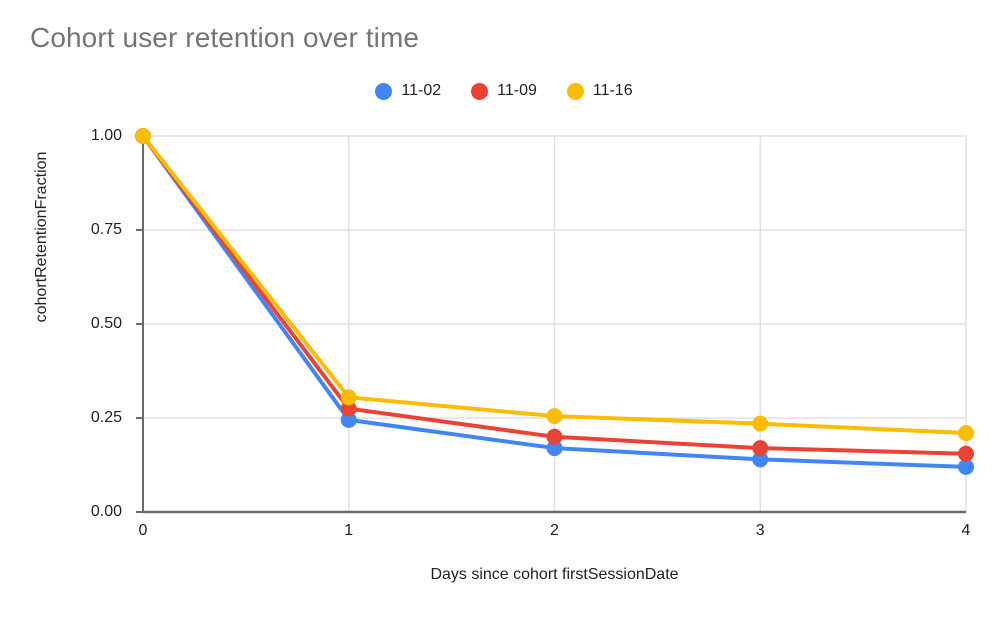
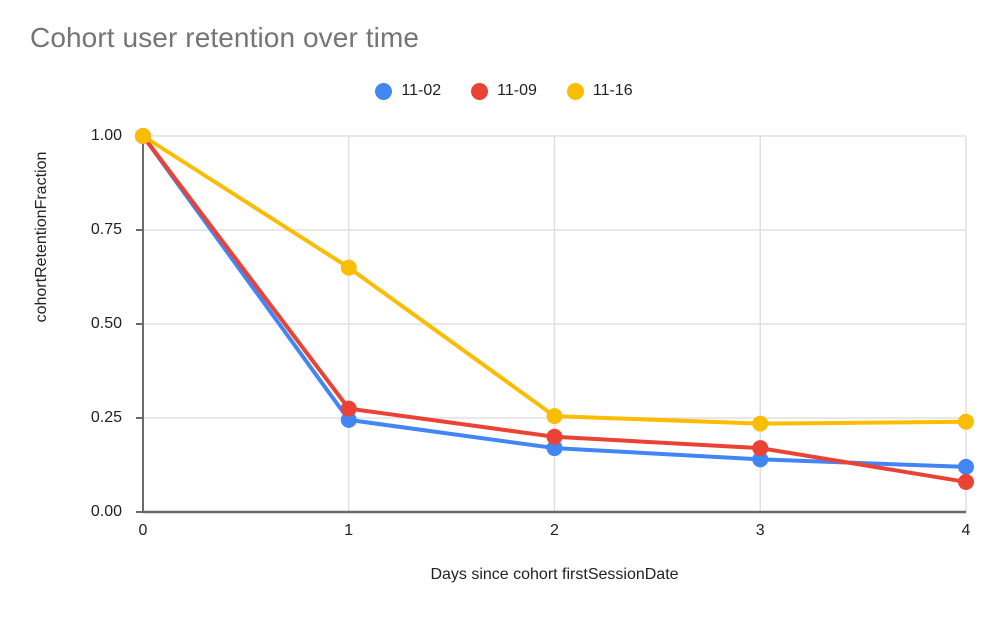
11-16/1: 0.30 -> 0.65
11-09/4: 0.15 -> 0.08
11-16/4: 0.21 -> 0.24
